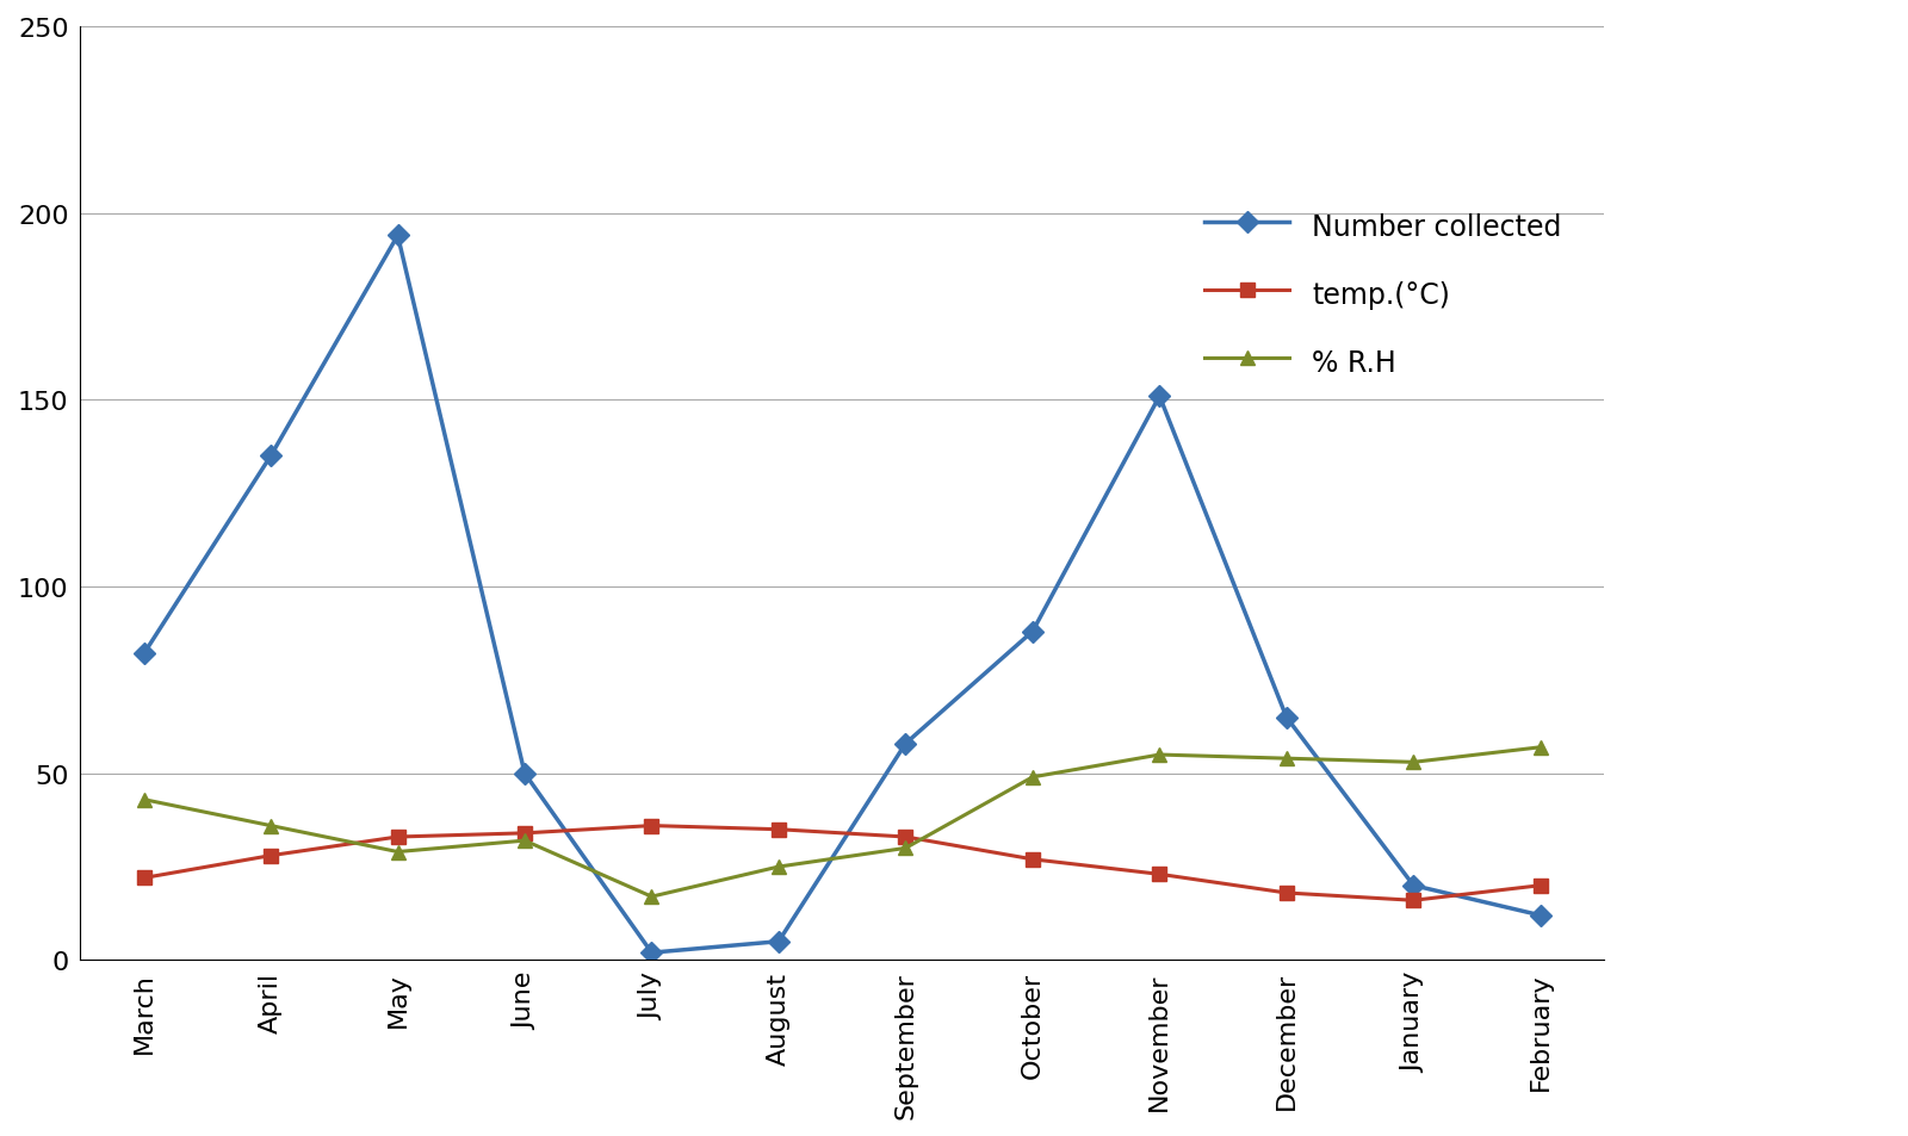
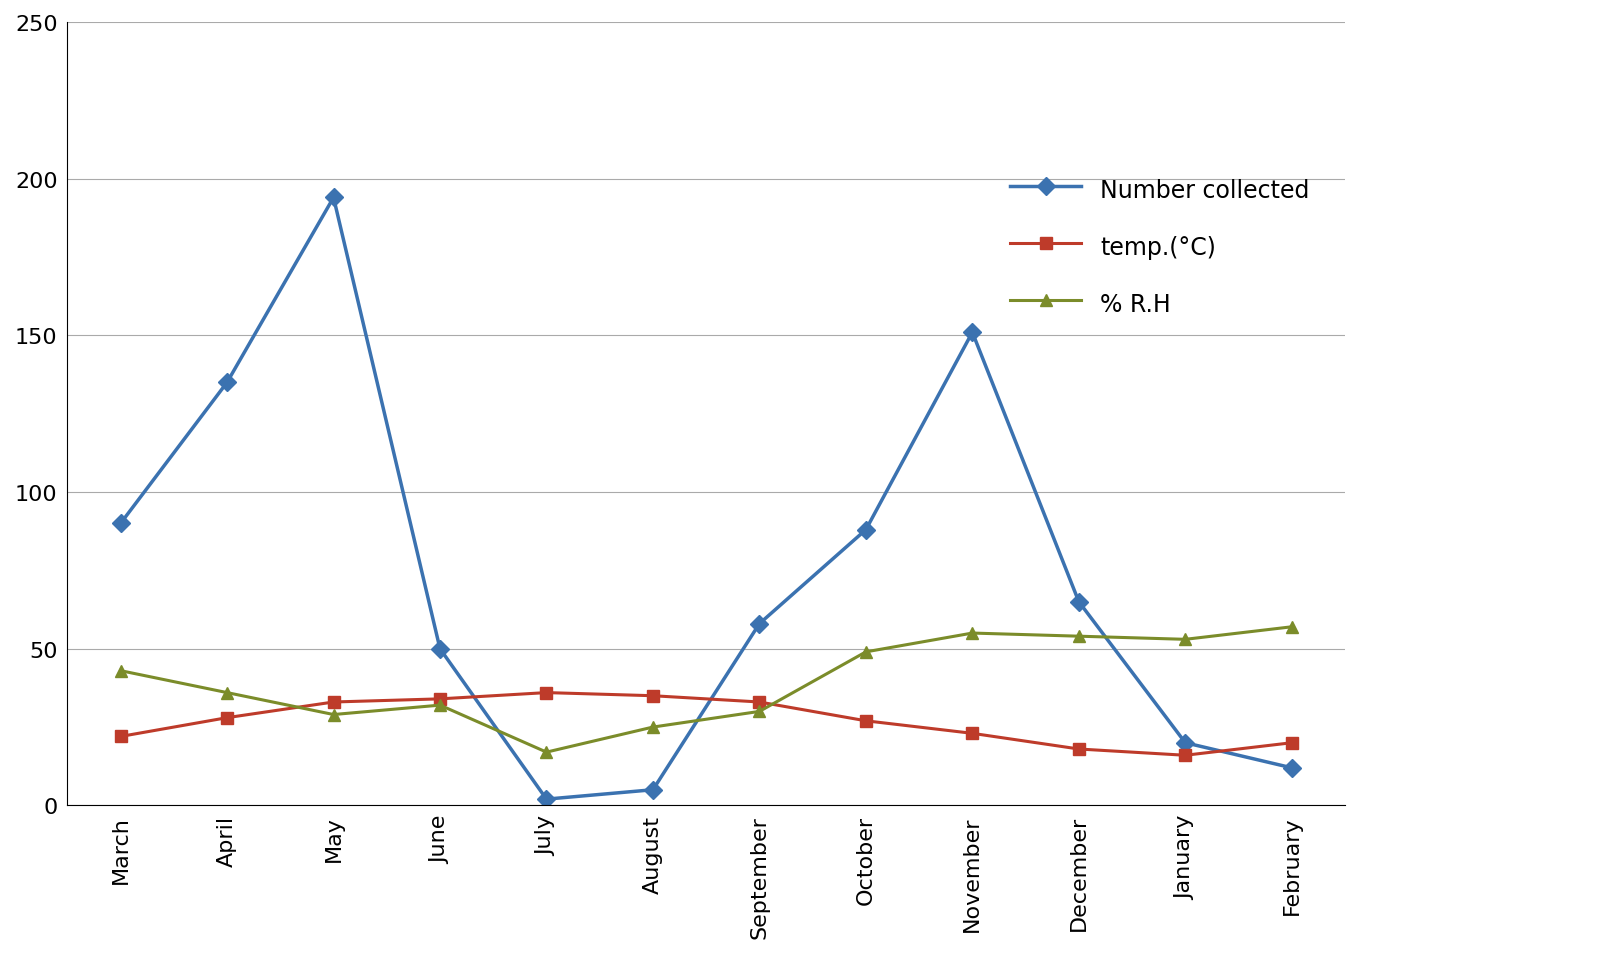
Number collected/March: 82 -> 90
